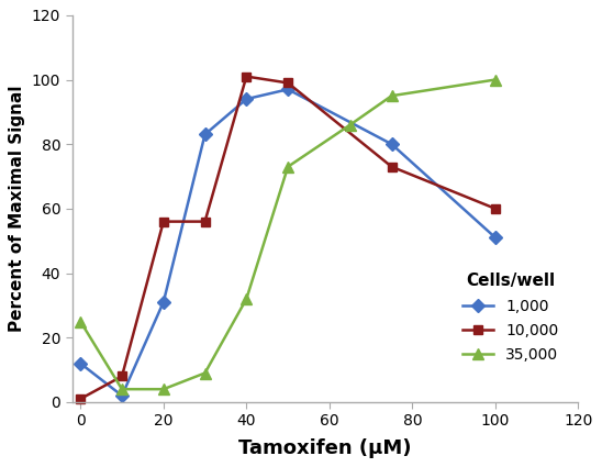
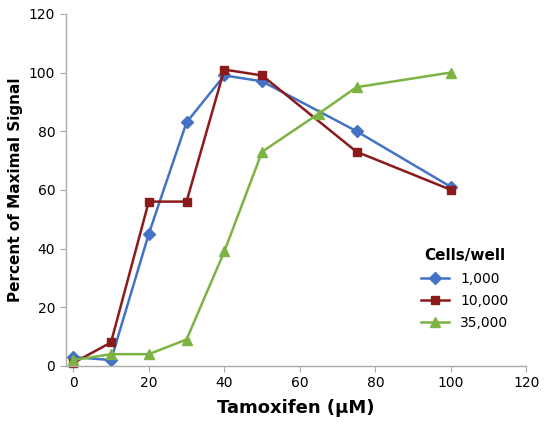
1,000/0: 12 -> 3
35,000/0: 25 -> 2
1,000/20: 31 -> 45
1,000/40: 94 -> 99
35,000/40: 32 -> 39
1,000/100: 51 -> 61
